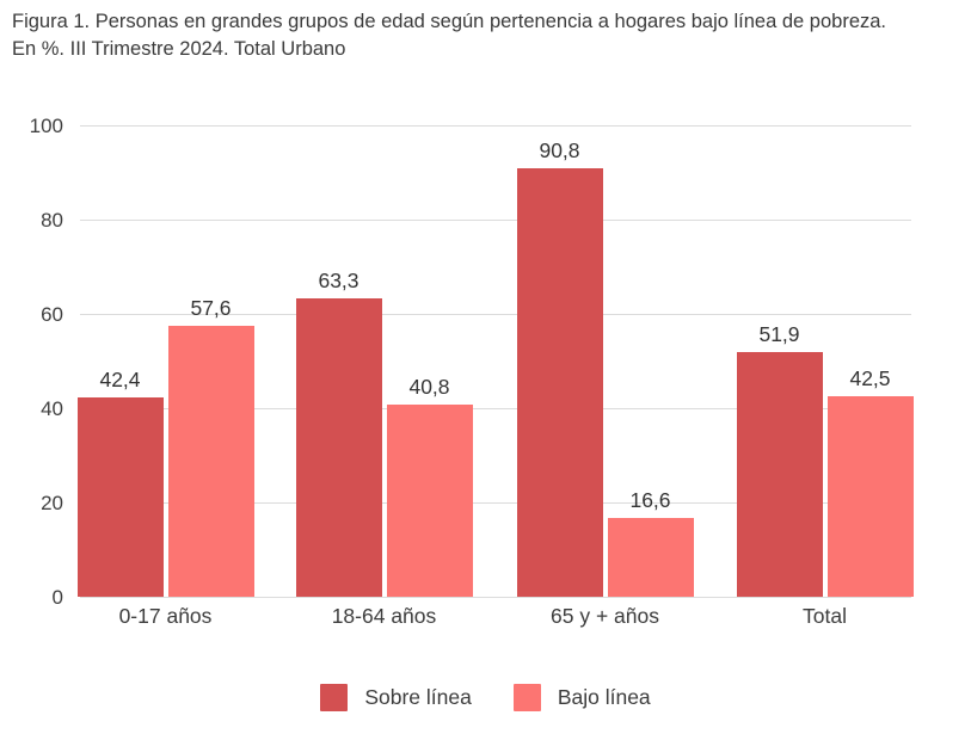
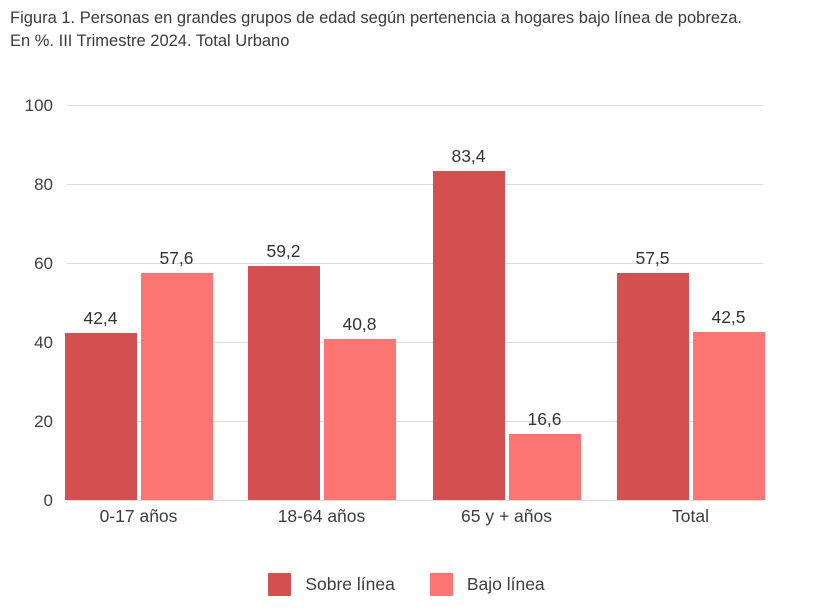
Sobre línea/18-64 años: 63,3 -> 59,2
Sobre línea/65 y + años: 90,8 -> 83,4
Sobre línea/Total: 51,9 -> 57,5
